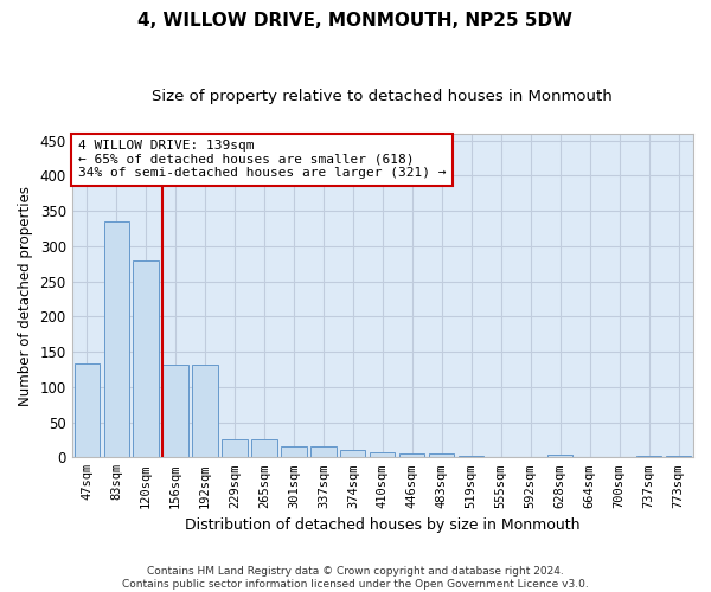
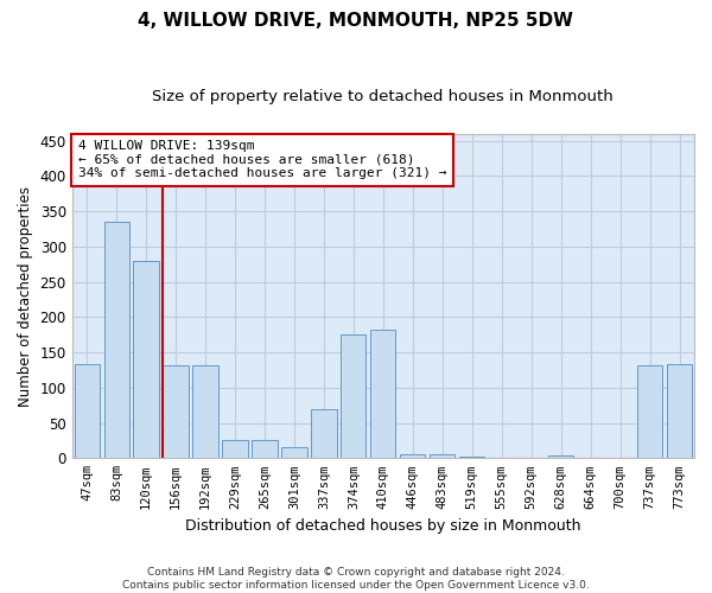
337sqm: 15 -> 70
374sqm: 10 -> 176
410sqm: 7 -> 182
737sqm: 2 -> 132
773sqm: 3 -> 134
